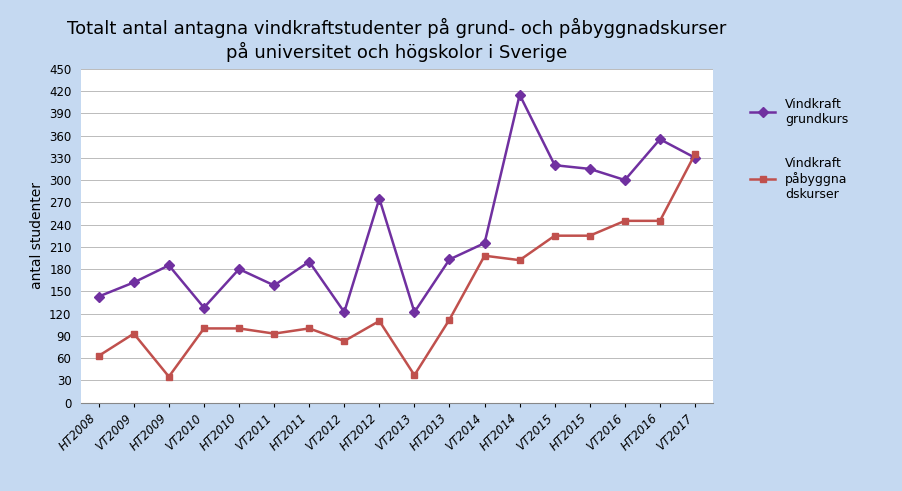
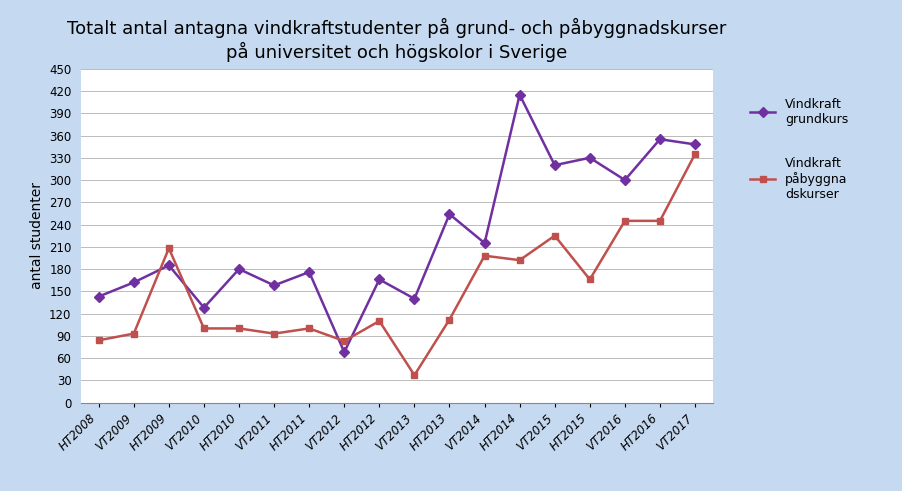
Vindkraft påbyggna dskurser/HT2008: 63 -> 84
Vindkraft påbyggna dskurser/HT2009: 35 -> 208
Vindkraft grundkurs/HT2011: 190 -> 176
Vindkraft grundkurs/VT2012: 122 -> 68
Vindkraft grundkurs/HT2012: 275 -> 166
Vindkraft grundkurs/VT2013: 122 -> 140
Vindkraft grundkurs/HT2013: 193 -> 254
Vindkraft grundkurs/HT2015: 315 -> 330
Vindkraft påbyggna dskurser/HT2015: 225 -> 166
Vindkraft grundkurs/VT2017: 330 -> 348
